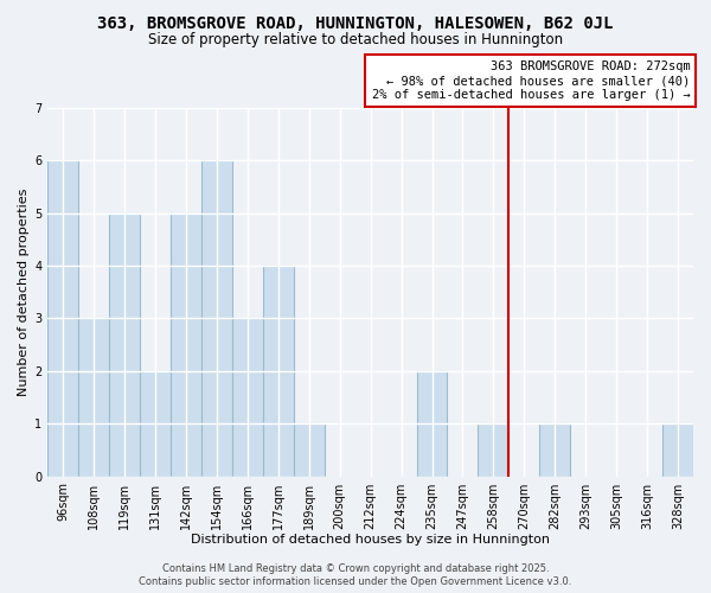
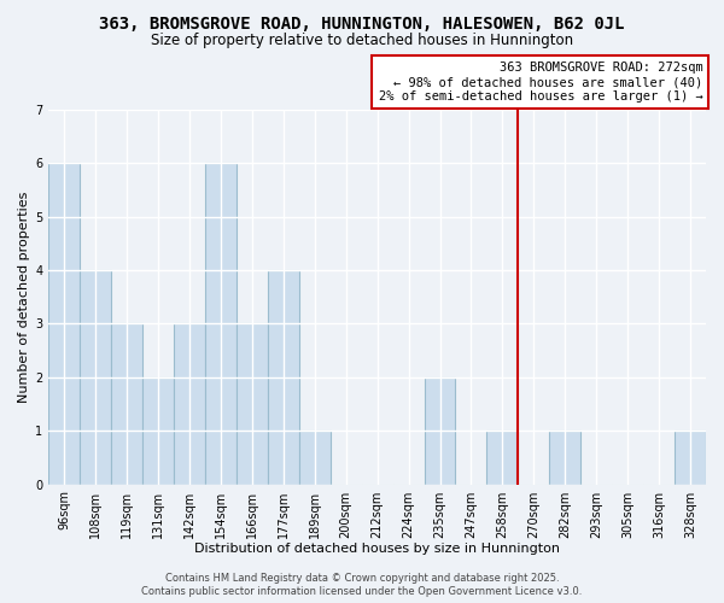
108sqm: 3 -> 4
119sqm: 5 -> 3
142sqm: 5 -> 3
